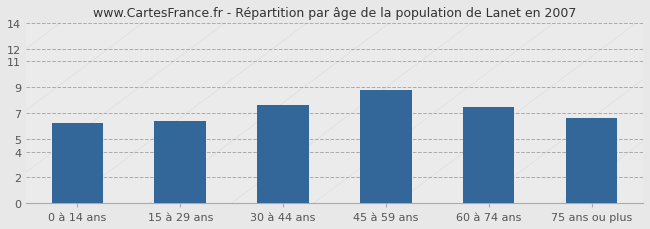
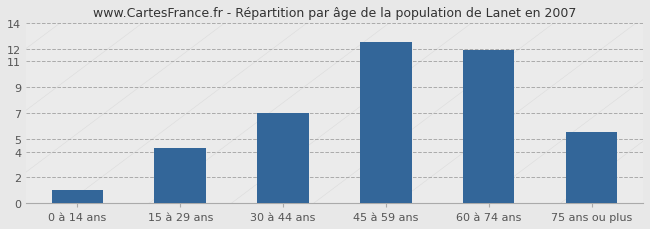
0 à 14 ans: 6.2 -> 1.0
15 à 29 ans: 6.4 -> 4.3
30 à 44 ans: 7.6 -> 7.0
45 à 59 ans: 8.8 -> 12.5
60 à 74 ans: 7.5 -> 11.9
75 ans ou plus: 6.6 -> 5.5
